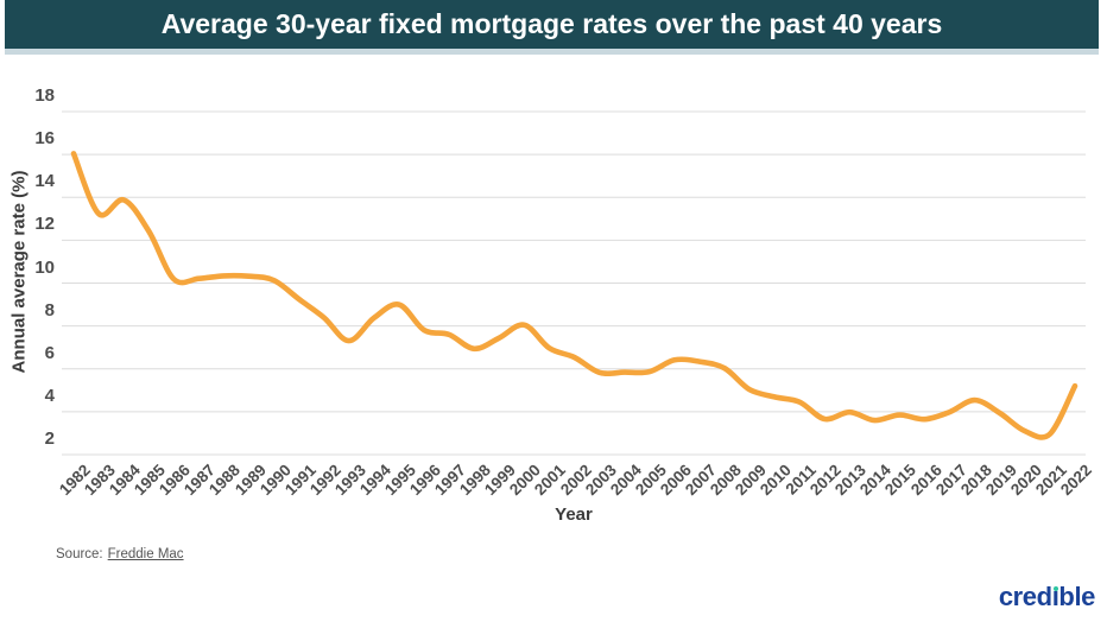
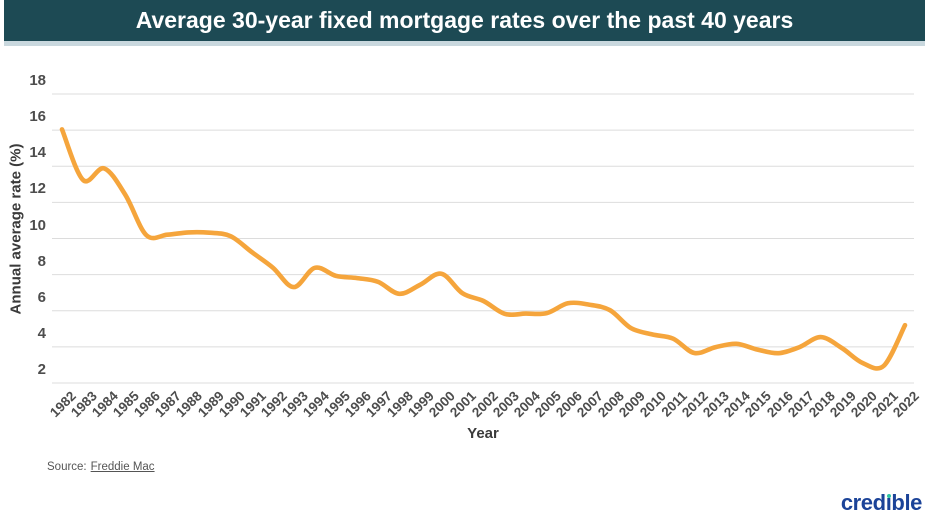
1995: 9.0 -> 7.9
2014: 3.6 -> 4.2
